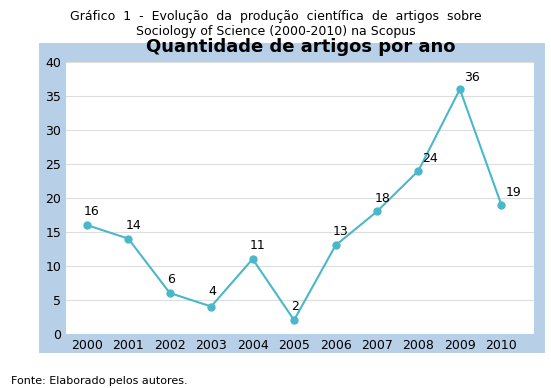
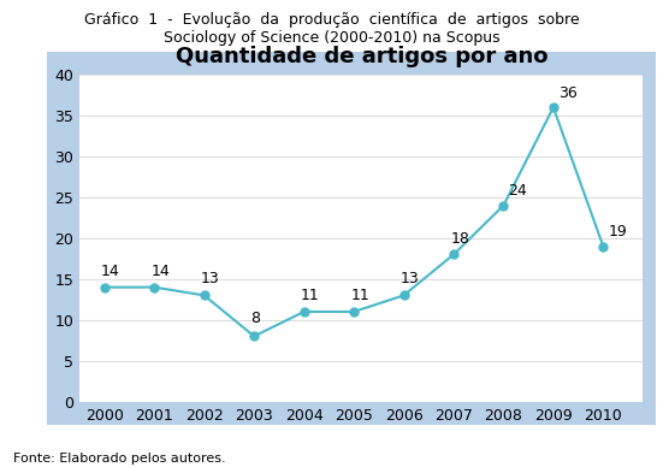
2000: 16 -> 14
2002: 6 -> 13
2003: 4 -> 8
2005: 2 -> 11
